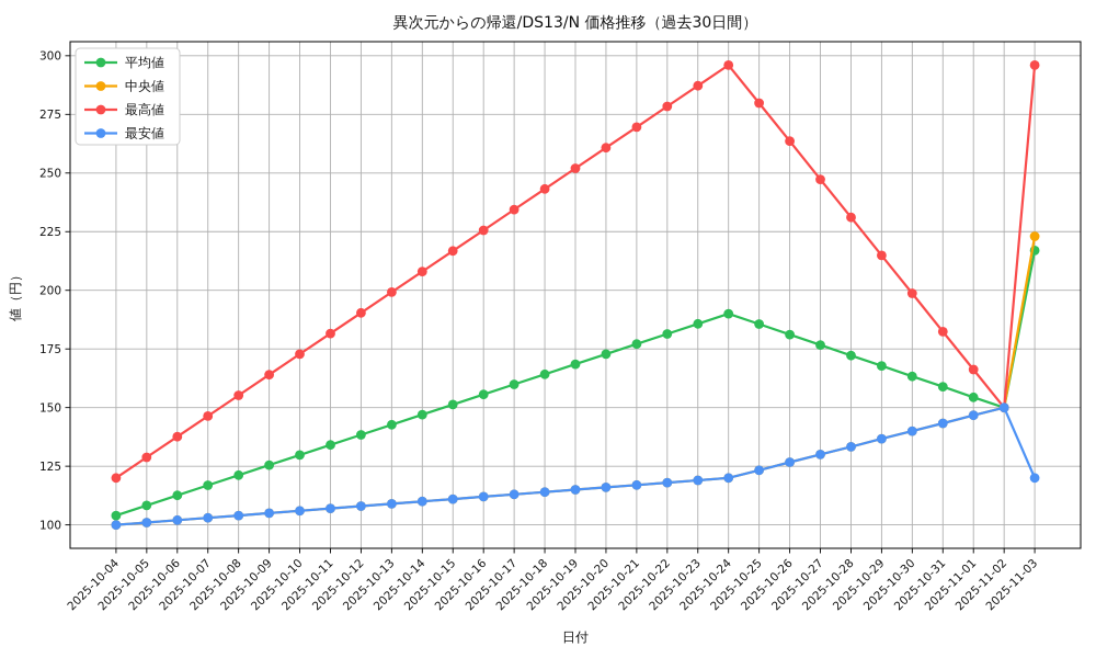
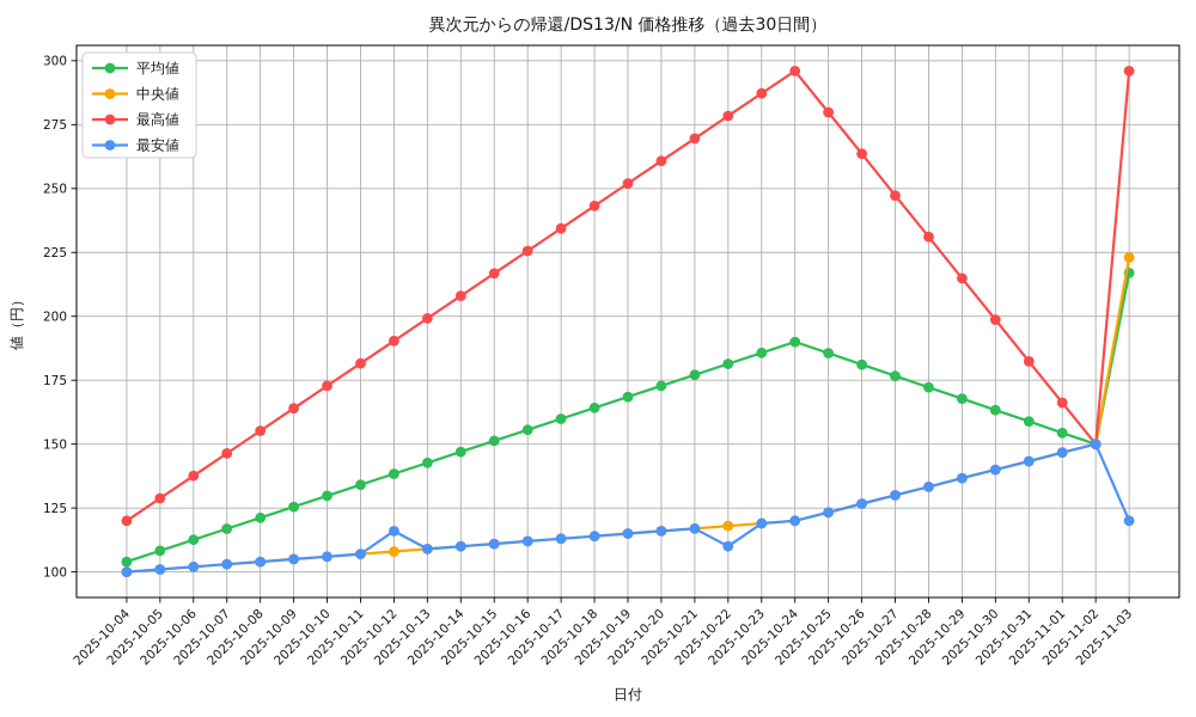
最安値/2025-10-12: 108 -> 116
最安値/2025-10-22: 118 -> 110
